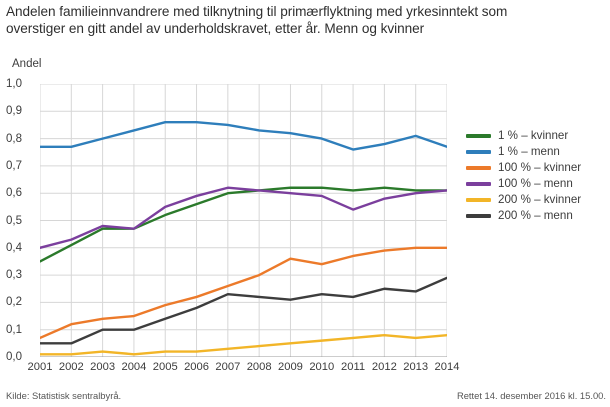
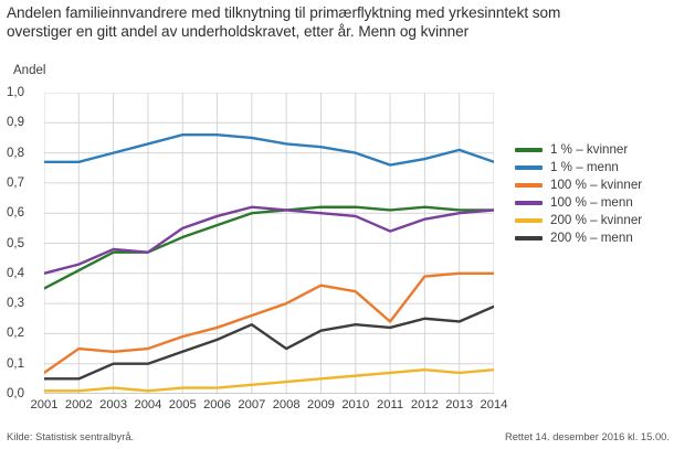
100 % – kvinner/2002: 0,12 -> 0,15
200 % – menn/2008: 0,22 -> 0,15
100 % – kvinner/2011: 0,37 -> 0,24
